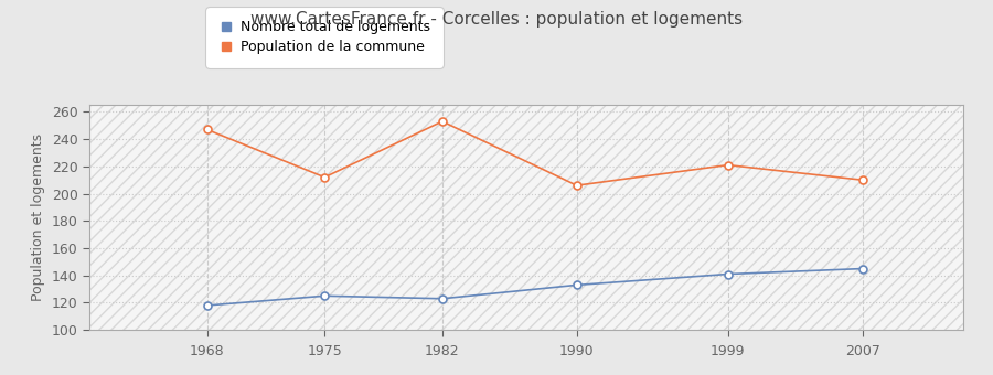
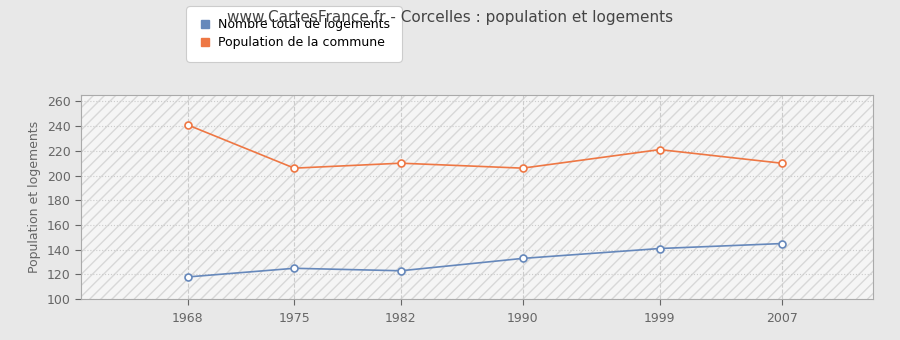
Population de la commune/1968: 247 -> 241
Population de la commune/1975: 212 -> 206
Population de la commune/1982: 253 -> 210
